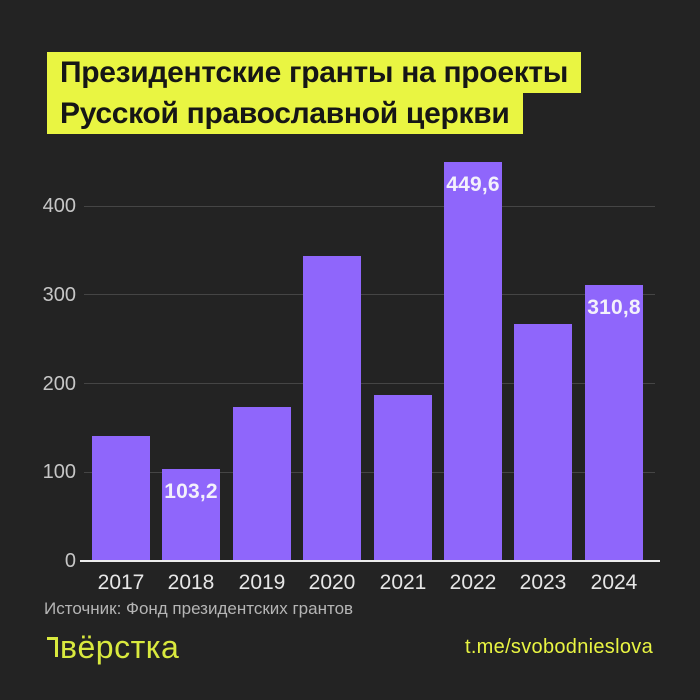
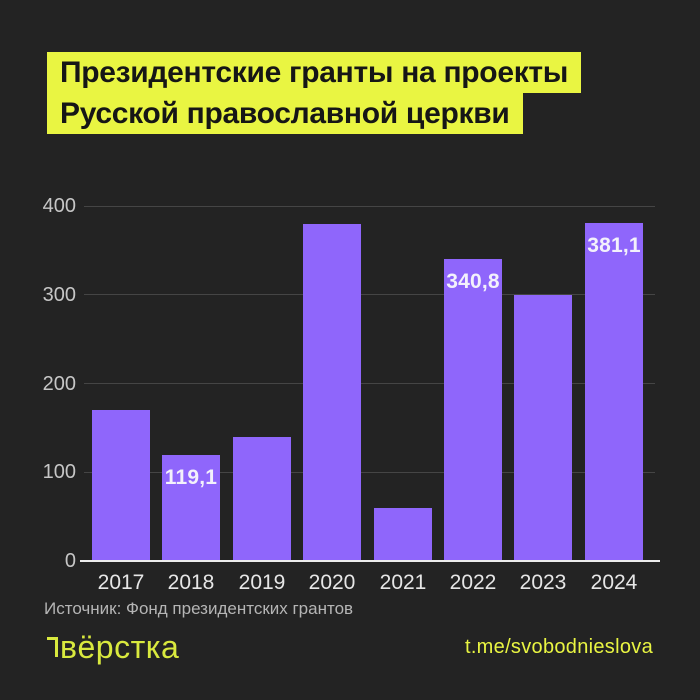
2017: 140 -> 170
2018: 103,2 -> 119,1
2019: 170 -> 140
2020: 340 -> 380
2021: 190 -> 60
2022: 449,6 -> 340,8
2023: 270 -> 300
2024: 310,8 -> 381,1
